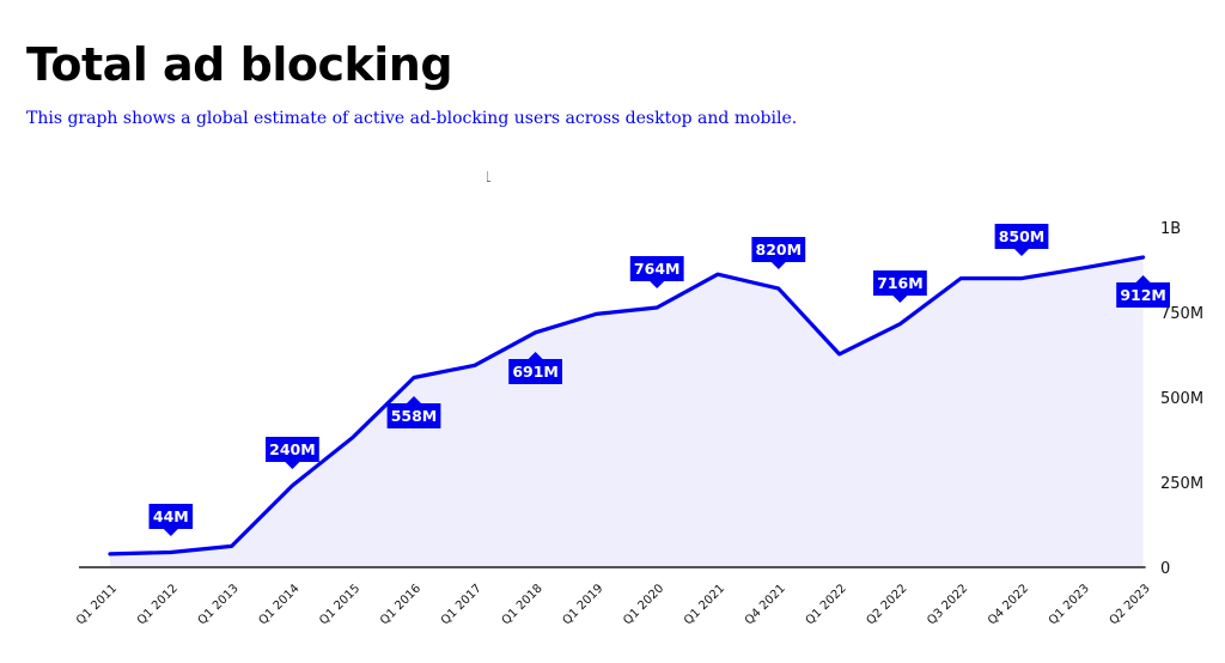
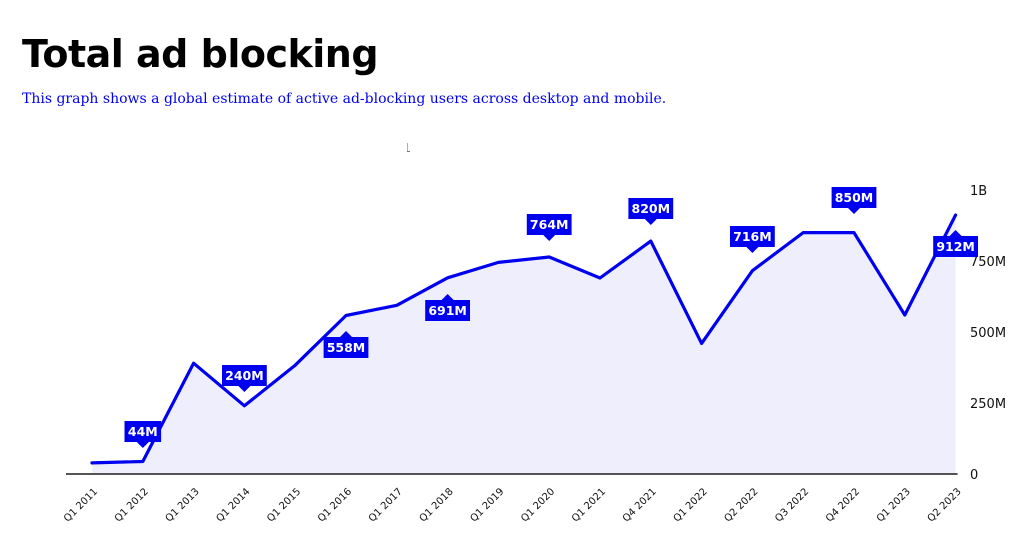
Q1 2013: 60M -> 390M
Q1 2021: 860M -> 690M
Q1 2022: 630M -> 460M
Q1 2023: 880M -> 560M
